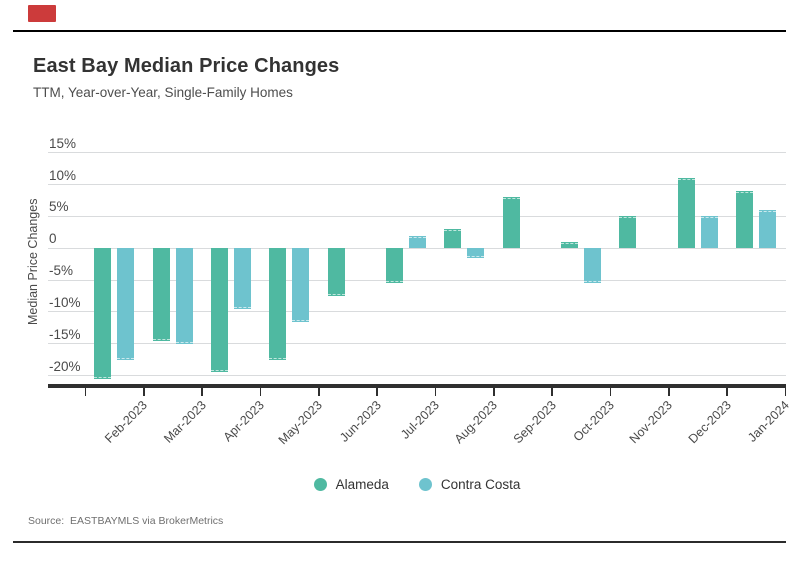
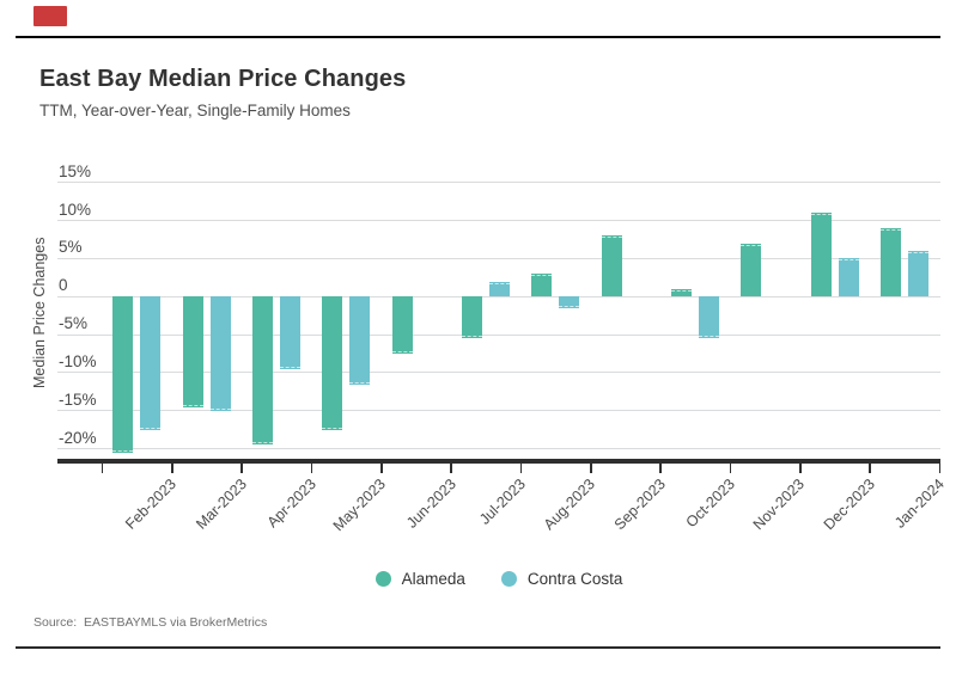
Alameda/Nov-2023: 5% -> 7%
